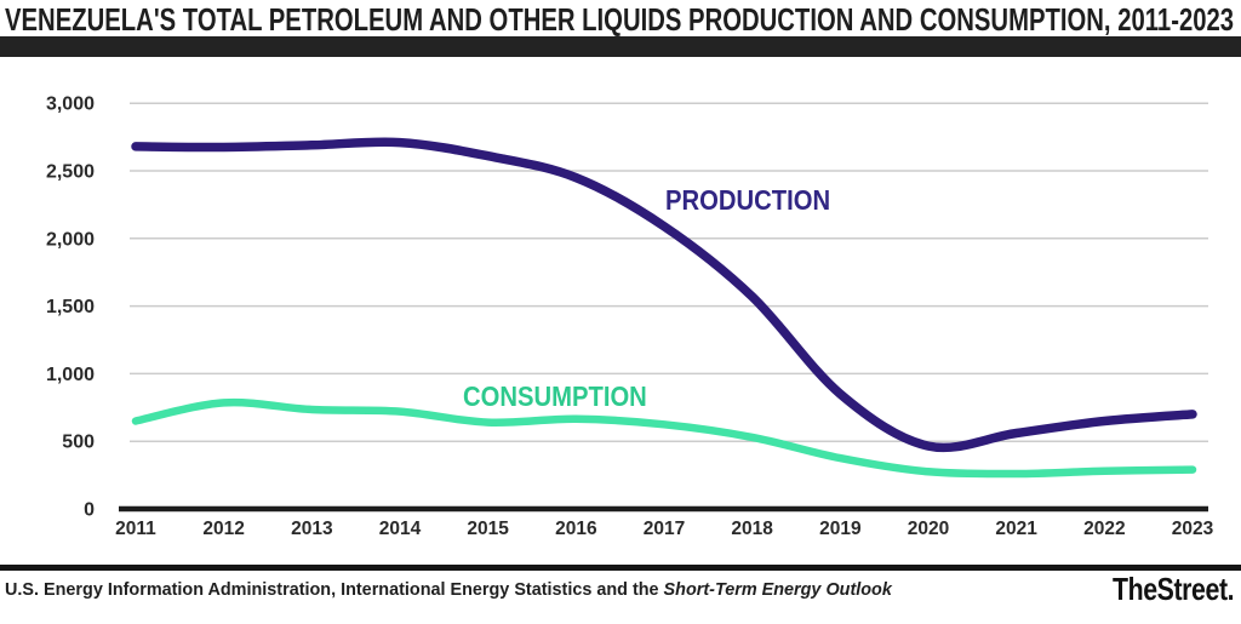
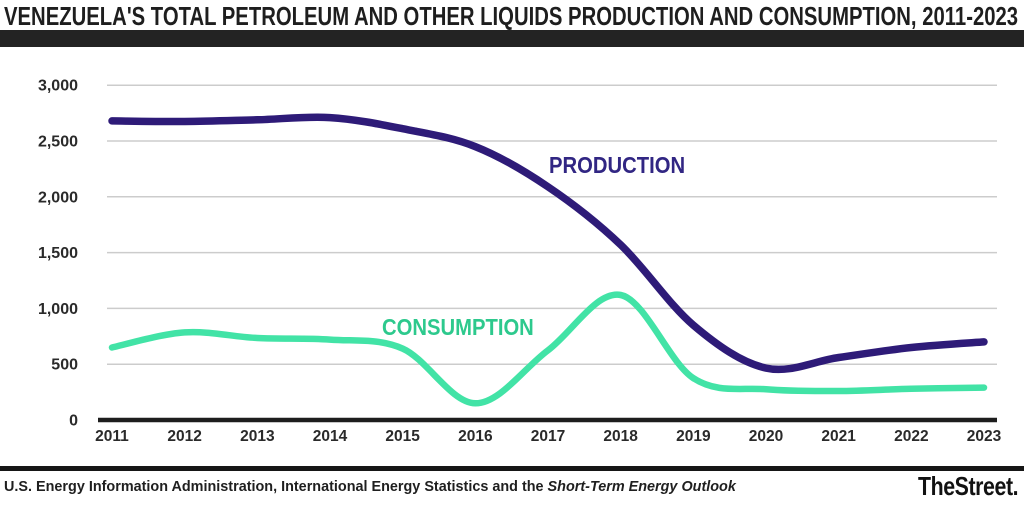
CONSUMPTION/2016: 660 -> 150
CONSUMPTION/2018: 530 -> 1120
